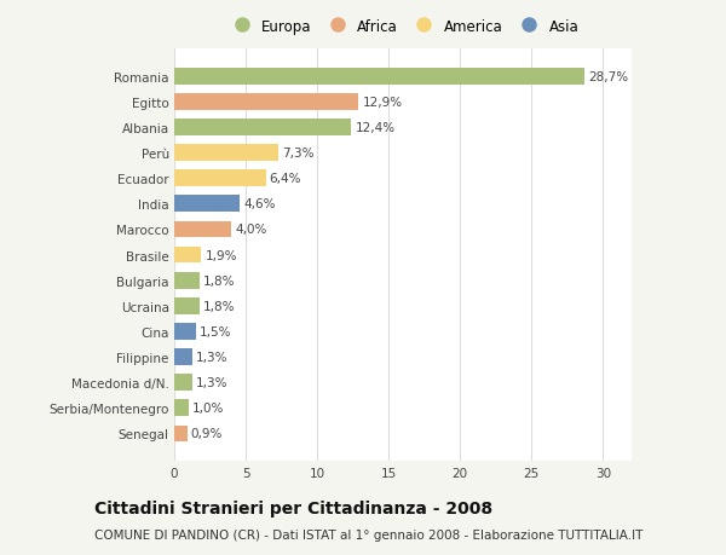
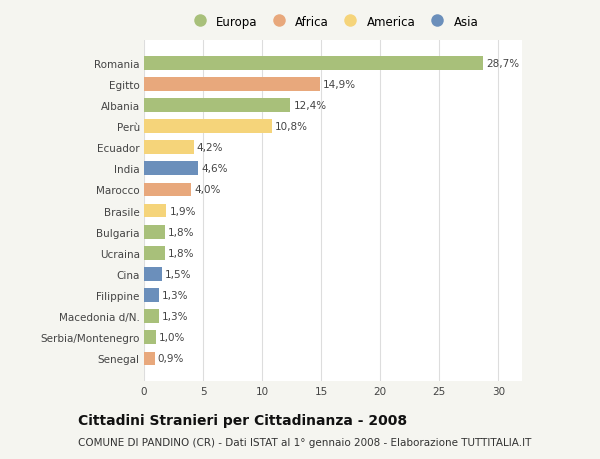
Egitto: 12,9% -> 14,9%
Perù: 7,3% -> 10,8%
Ecuador: 6,4% -> 4,2%
